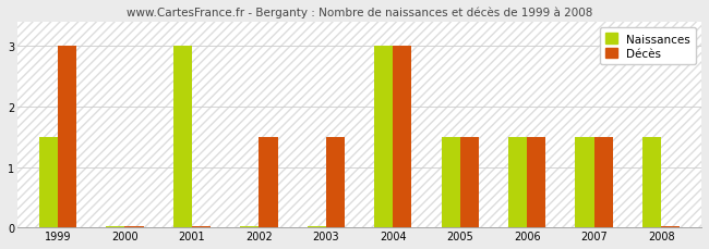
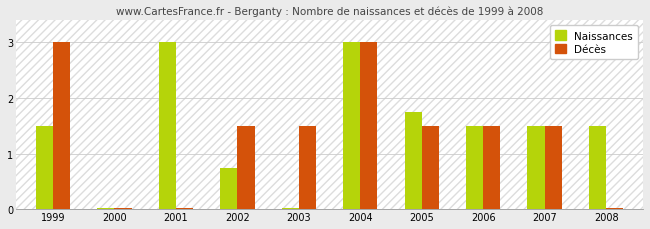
Naissances/2002: 0.03 -> 0.74
Naissances/2005: 1.50 -> 1.74
